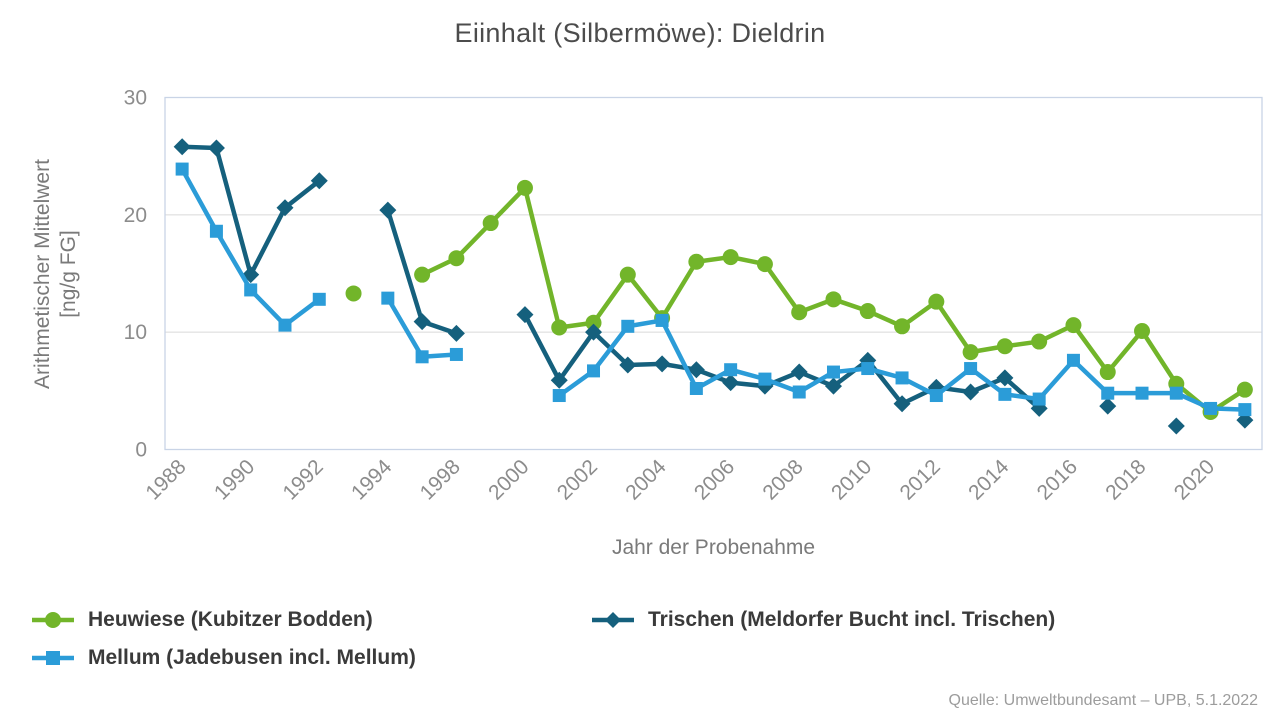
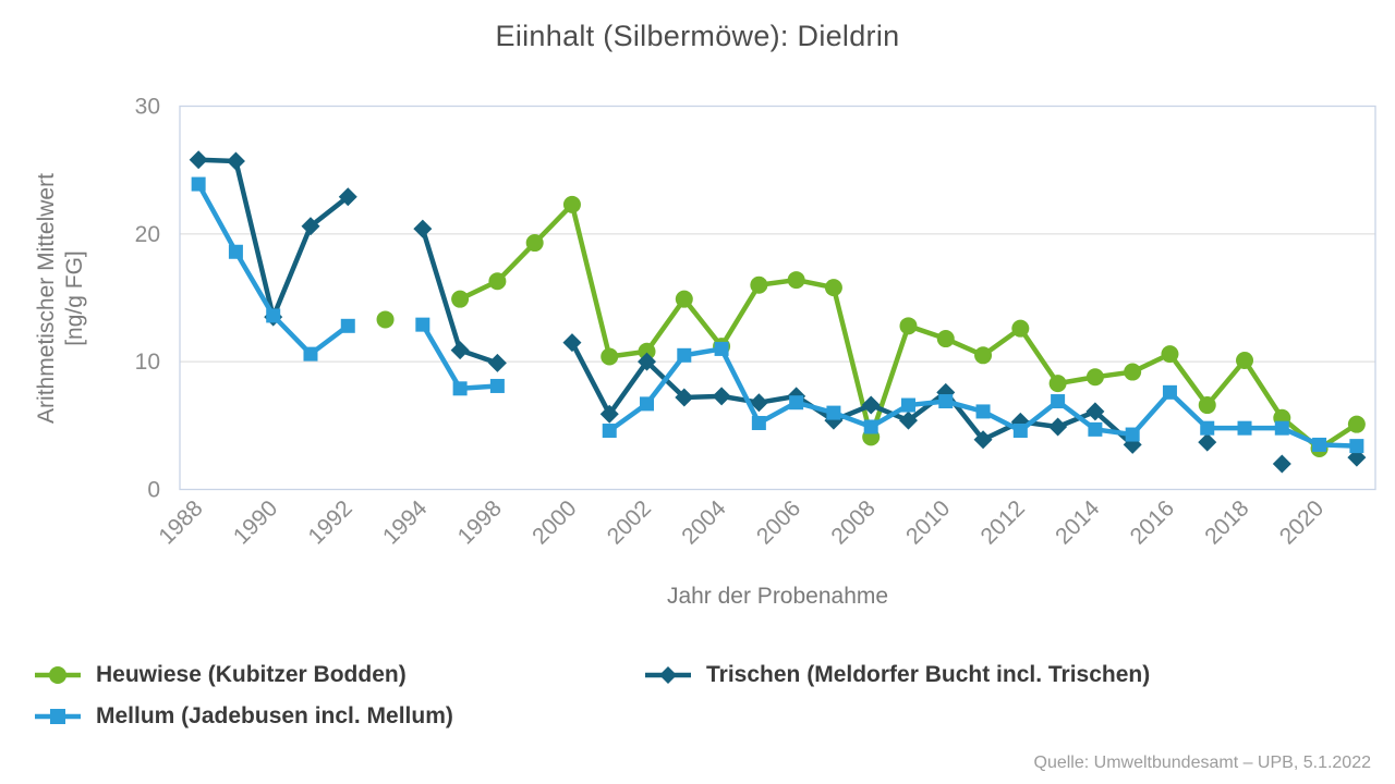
Trischen (Meldorfer Bucht incl. Trischen)/1990: 14.9 -> 13.5
Trischen (Meldorfer Bucht incl. Trischen)/2006: 5.7 -> 7.3
Heuwiese (Kubitzer Bodden)/2008: 11.7 -> 4.1
